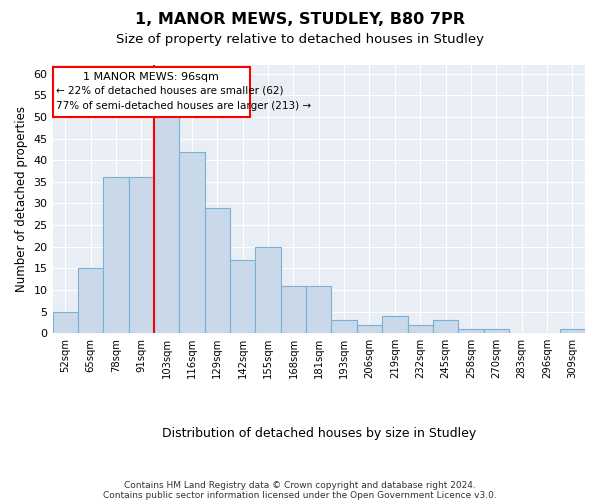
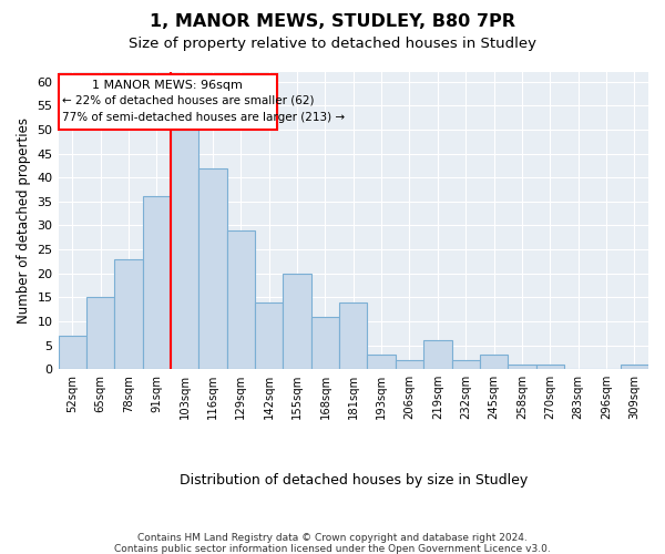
52sqm: 5 -> 7
78sqm: 36 -> 23
142sqm: 17 -> 14
181sqm: 11 -> 14
219sqm: 4 -> 6
